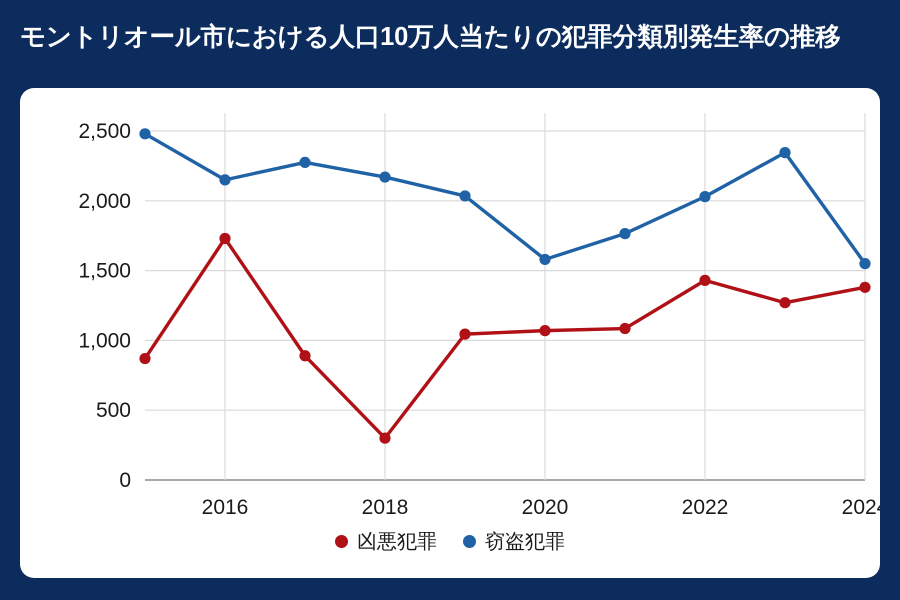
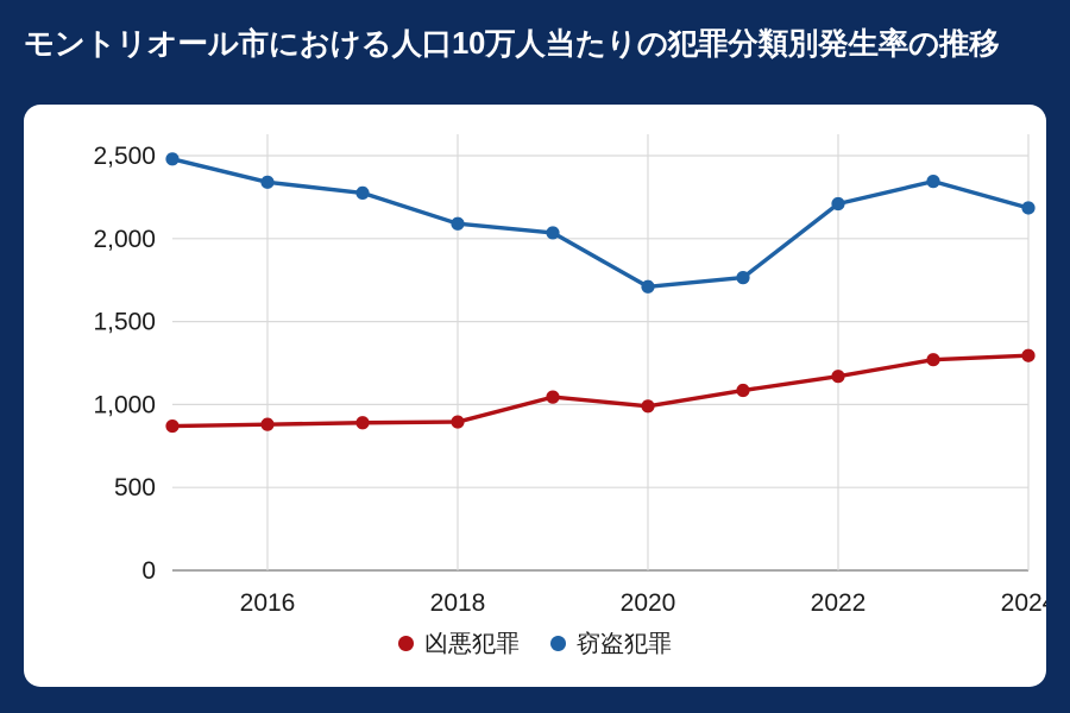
凶悪犯罪/2016: 1730 -> 880
窃盗犯罪/2016: 2150 -> 2340
凶悪犯罪/2018: 300 -> 900
窃盗犯罪/2018: 2170 -> 2090
凶悪犯罪/2020: 1070 -> 990
窃盗犯罪/2020: 1580 -> 1710
凶悪犯罪/2022: 1430 -> 1170
窃盗犯罪/2022: 2030 -> 2210
凶悪犯罪/2024: 1380 -> 1300
窃盗犯罪/2024: 1550 -> 2180
